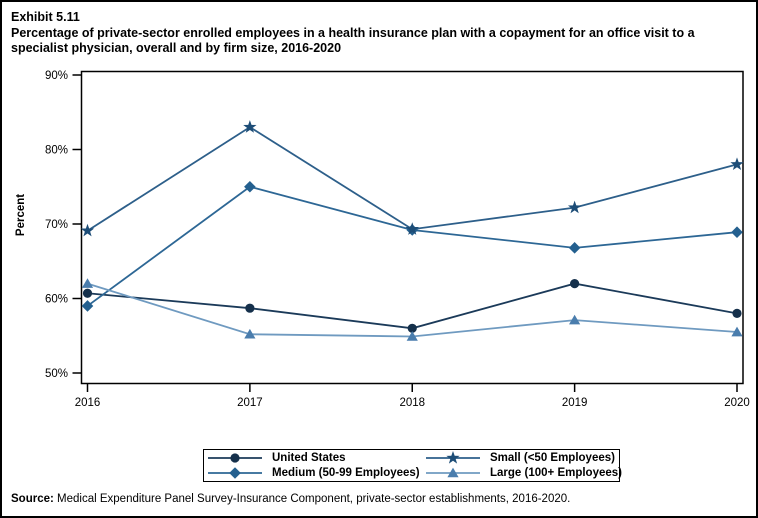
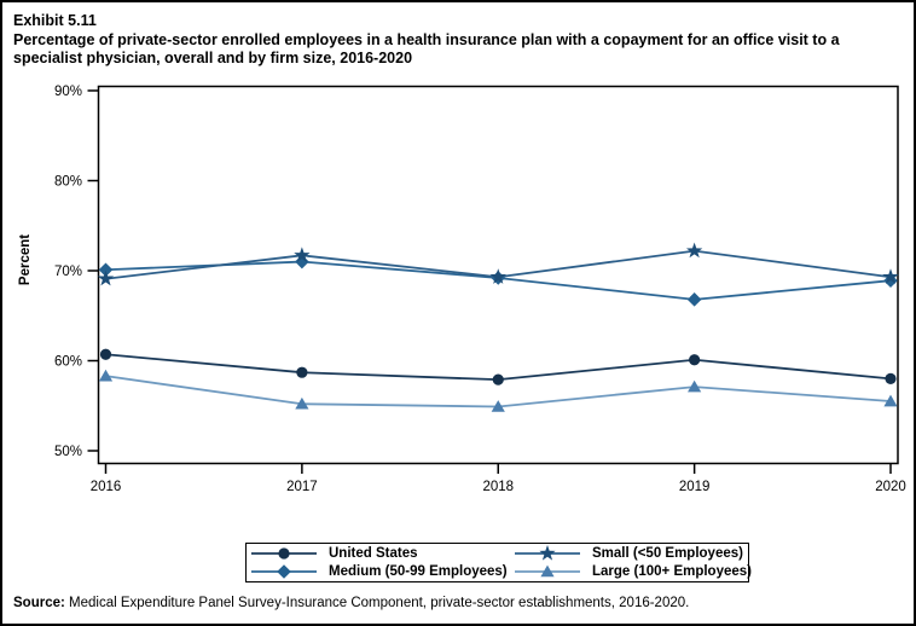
Medium (50-99 Employees)/2016: 59% -> 70%
Large (100+ Employees)/2016: 62% -> 58%
Medium (50-99 Employees)/2017: 75% -> 71%
Small (<50 Employees)/2017: 83% -> 72%
United States/2018: 56% -> 58%
United States/2019: 62% -> 60%
Small (<50 Employees)/2020: 78% -> 69%
